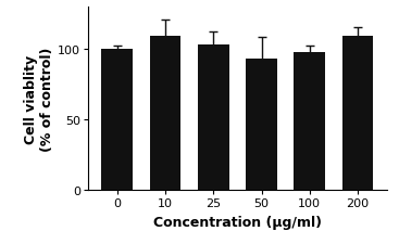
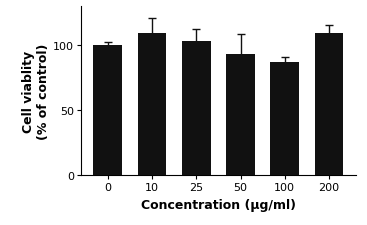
100: 98 -> 87
